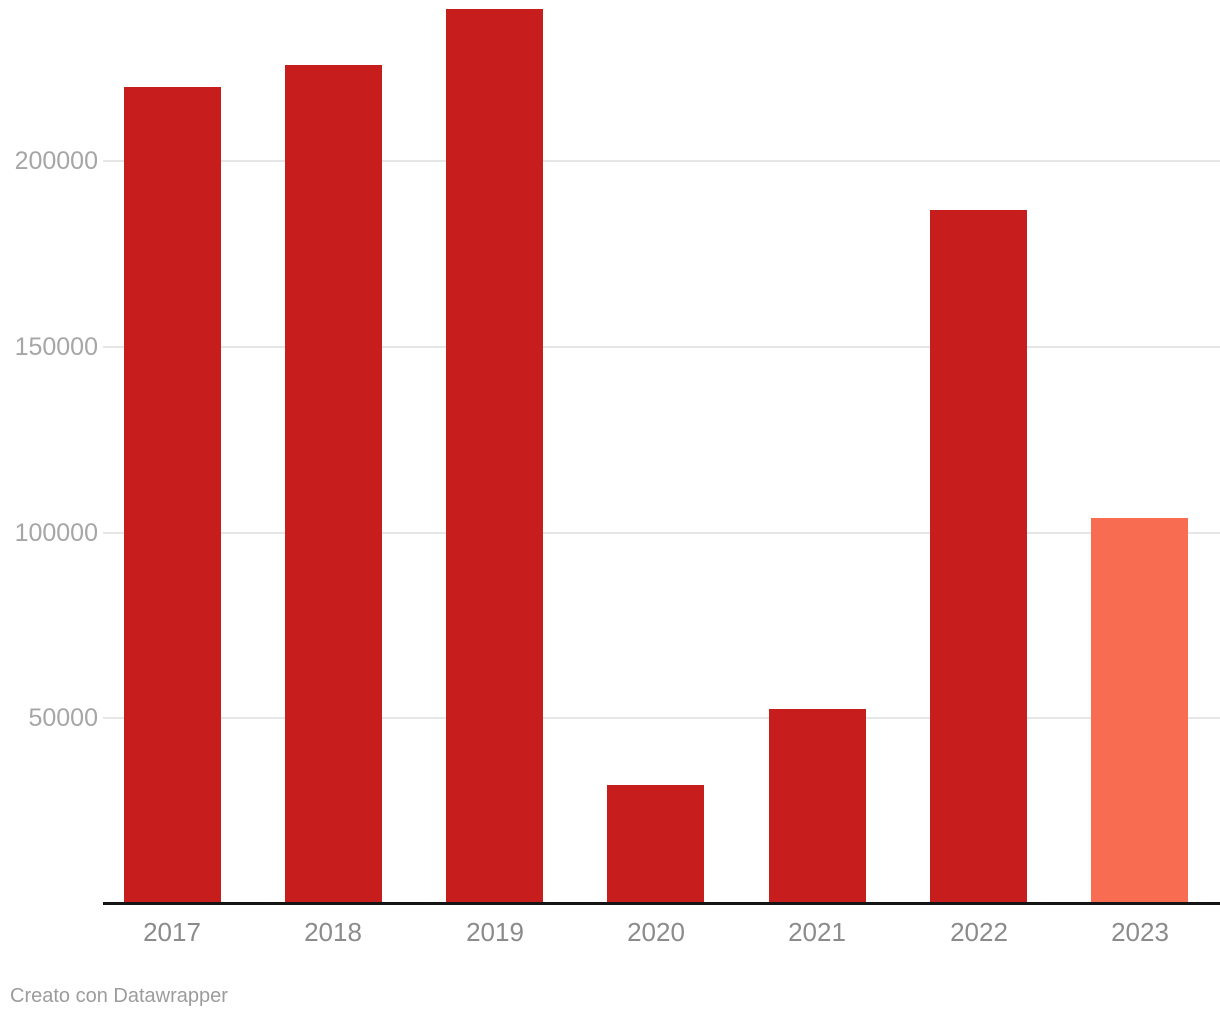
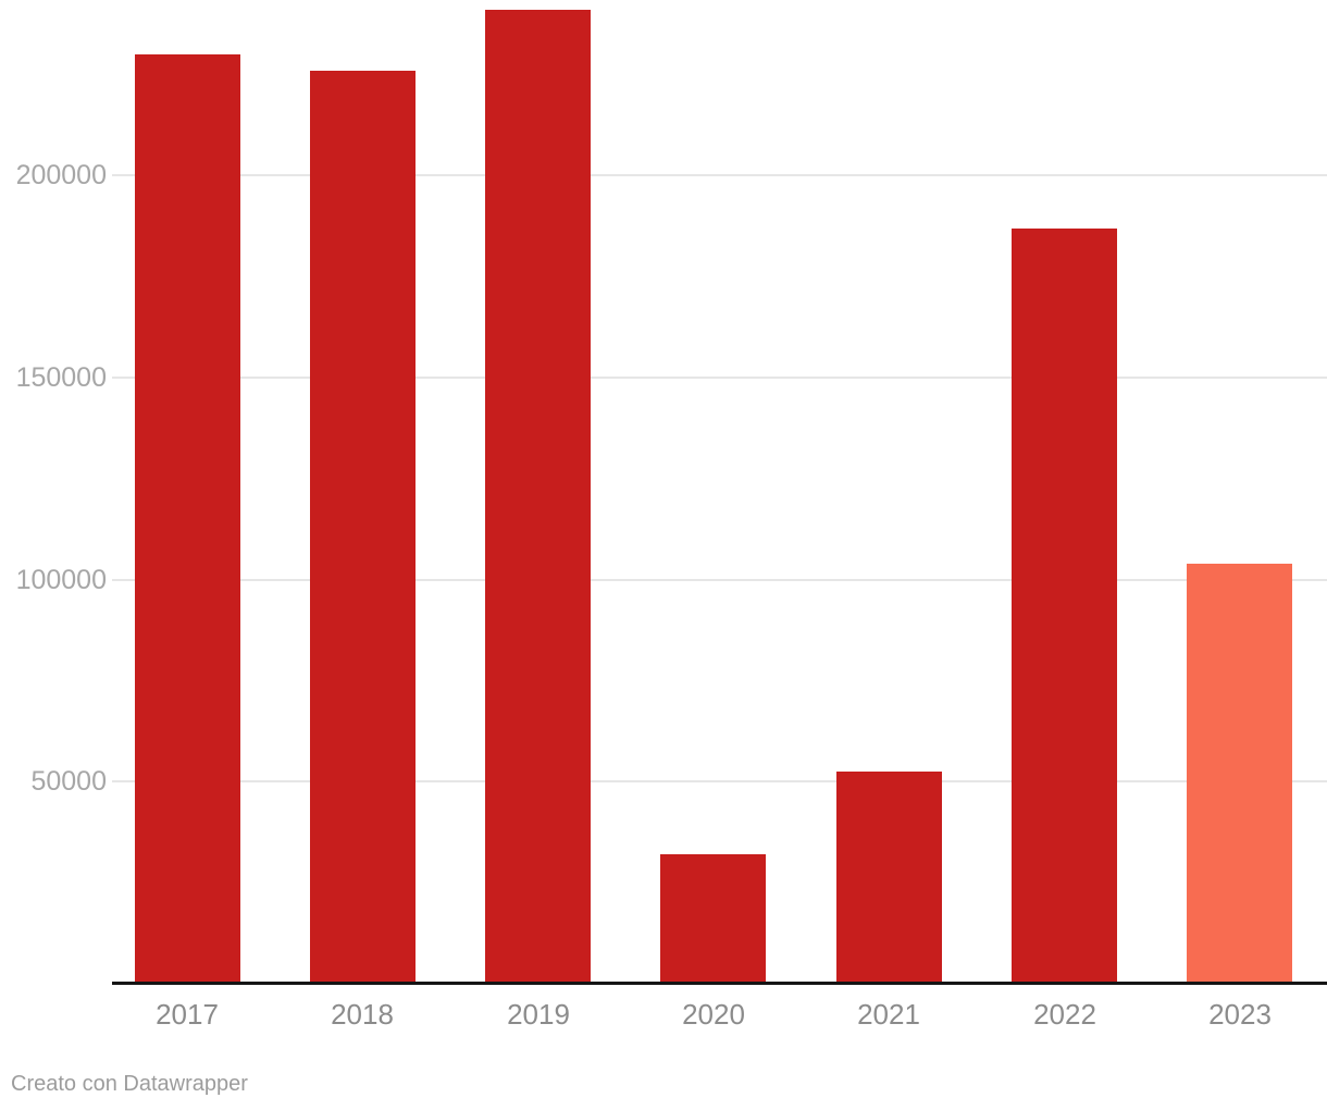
2017: 220000 -> 230000
